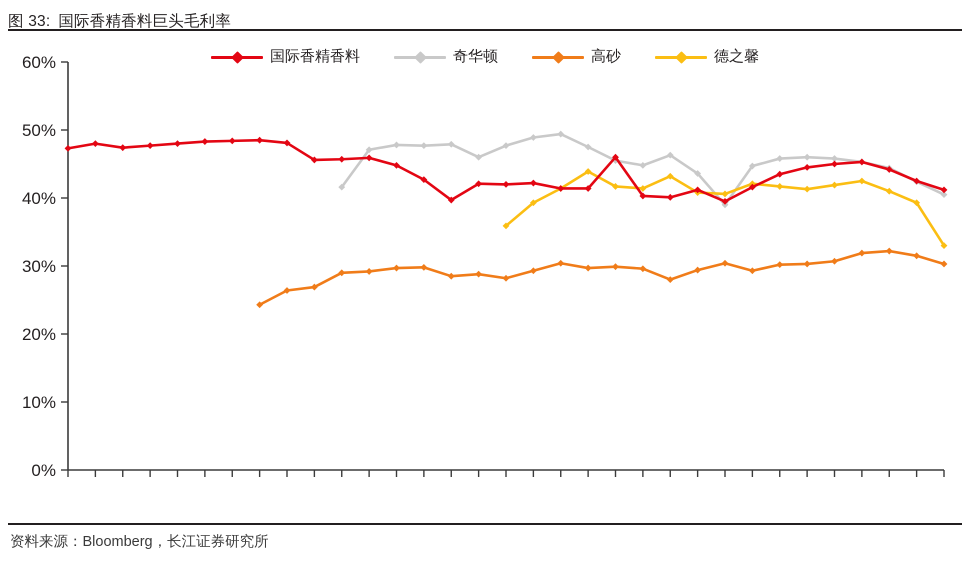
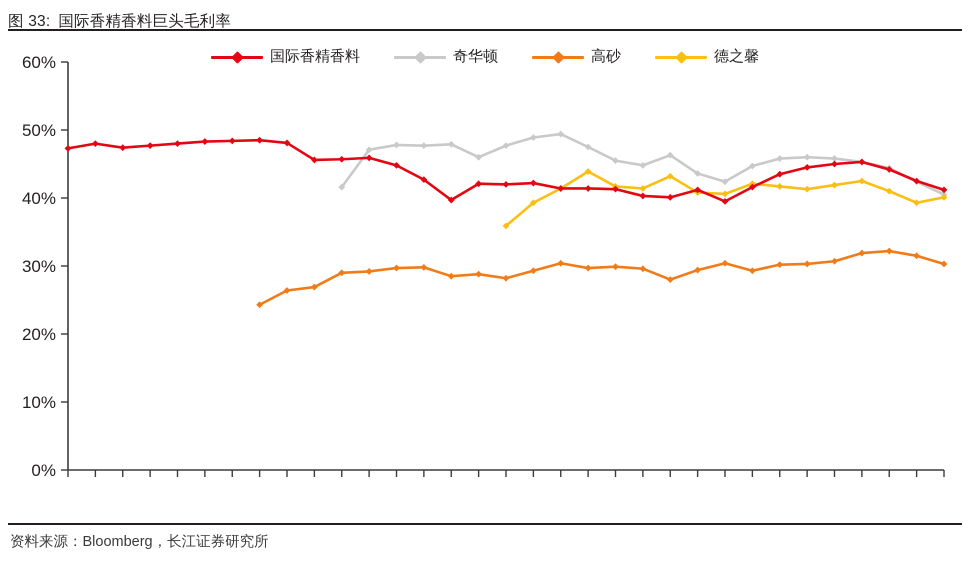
国际香精香料/2007: 46% -> 41%
奇华顿/2011: 39% -> 42%
德之馨/2019: 33% -> 40%
